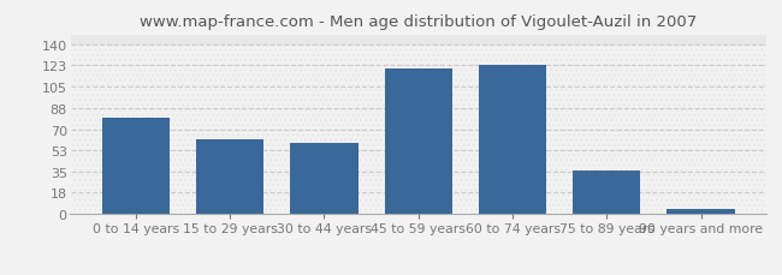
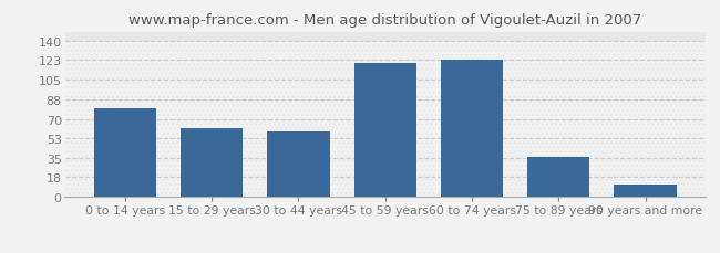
90 years and more: 4 -> 11
